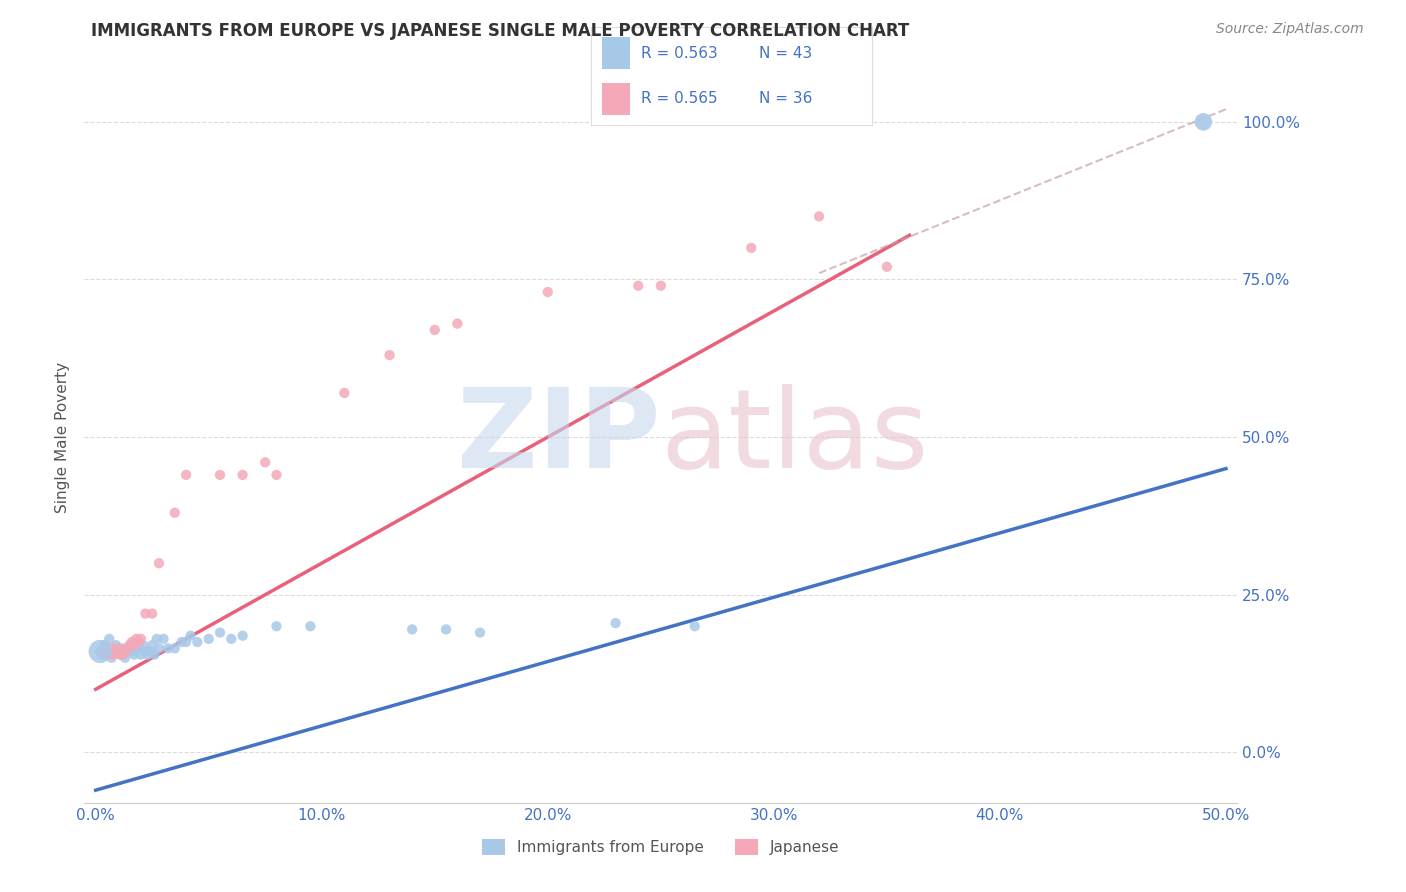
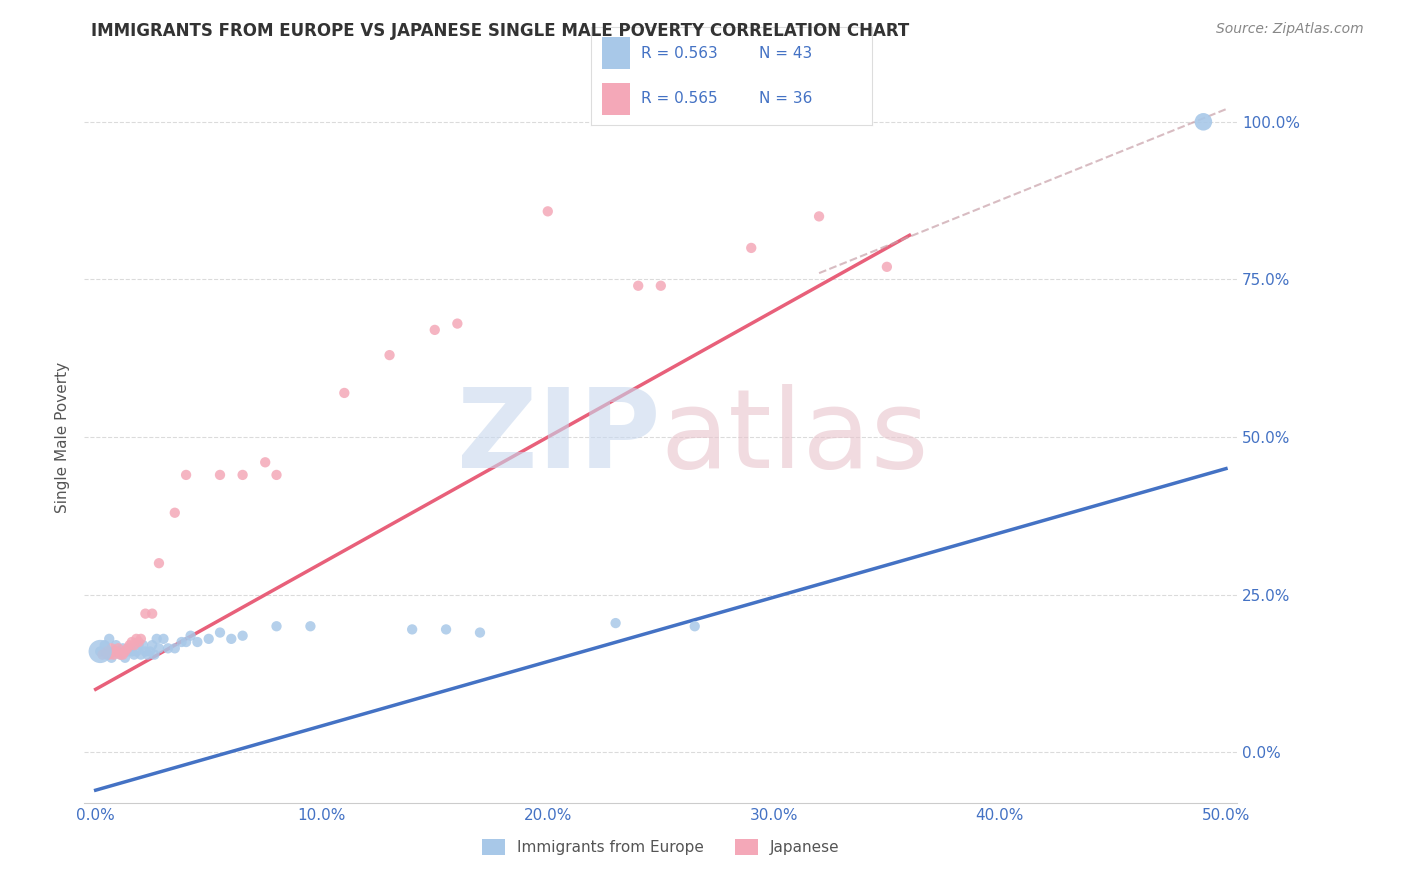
Japanese/20.0%: 73.0% -> 85.8%
